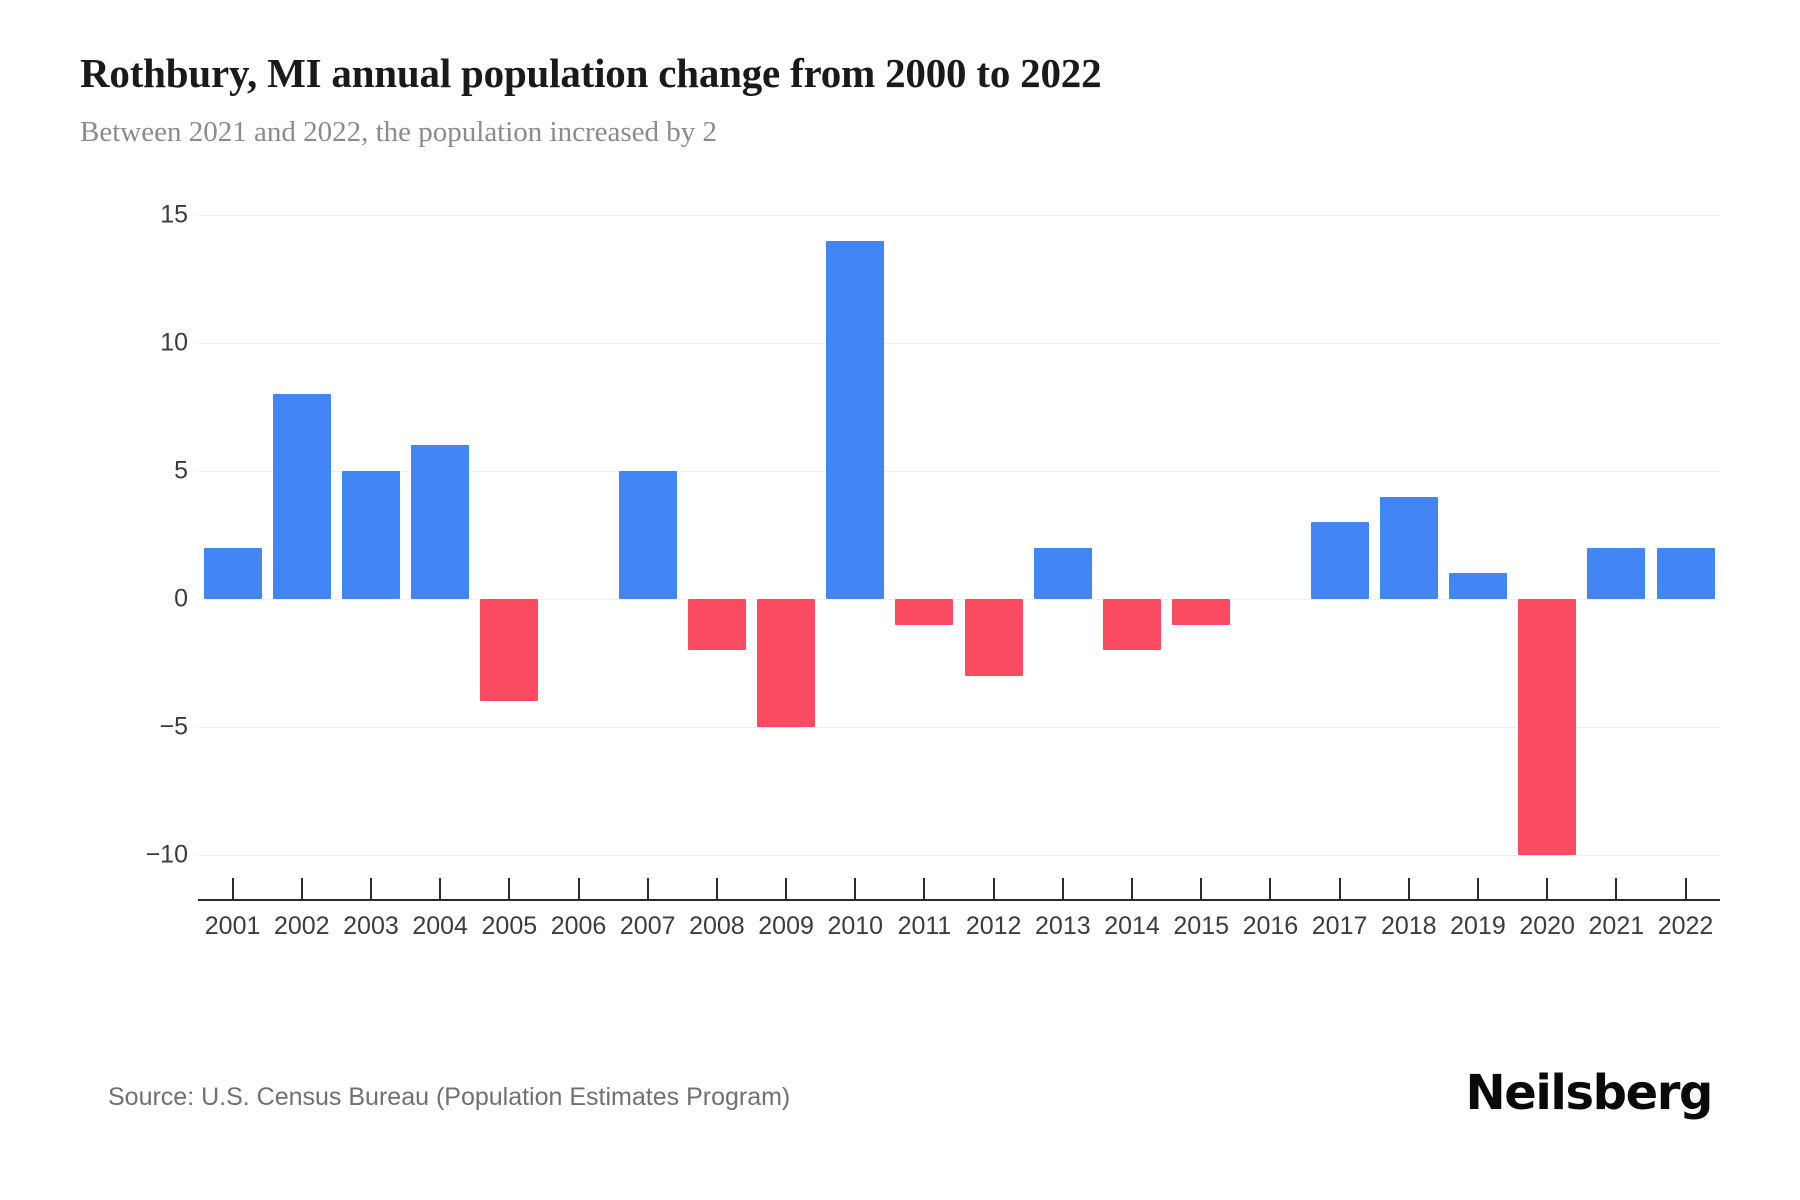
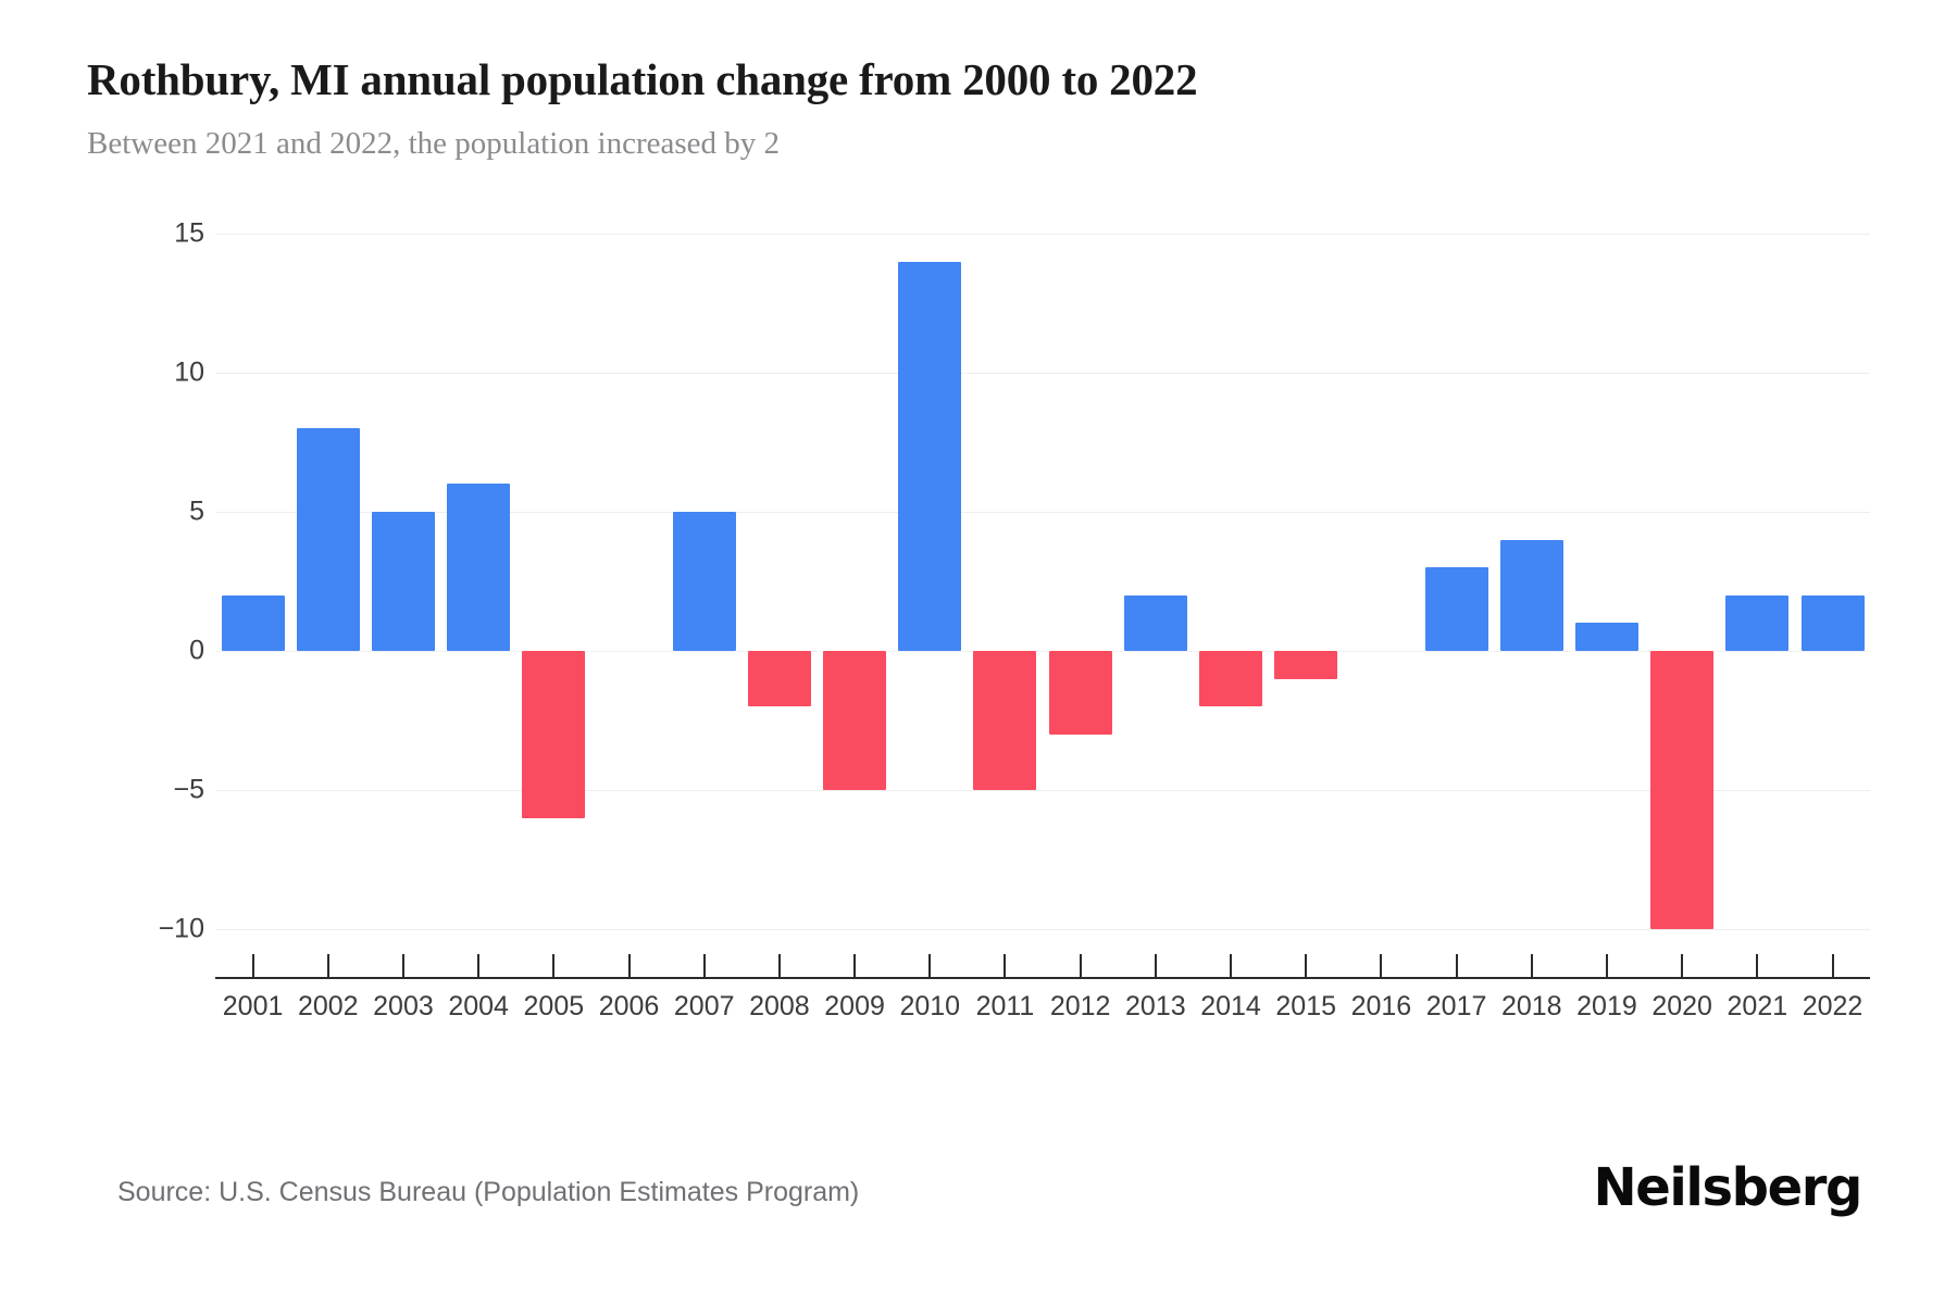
2005: -4 -> -6
2011: -1 -> -5
